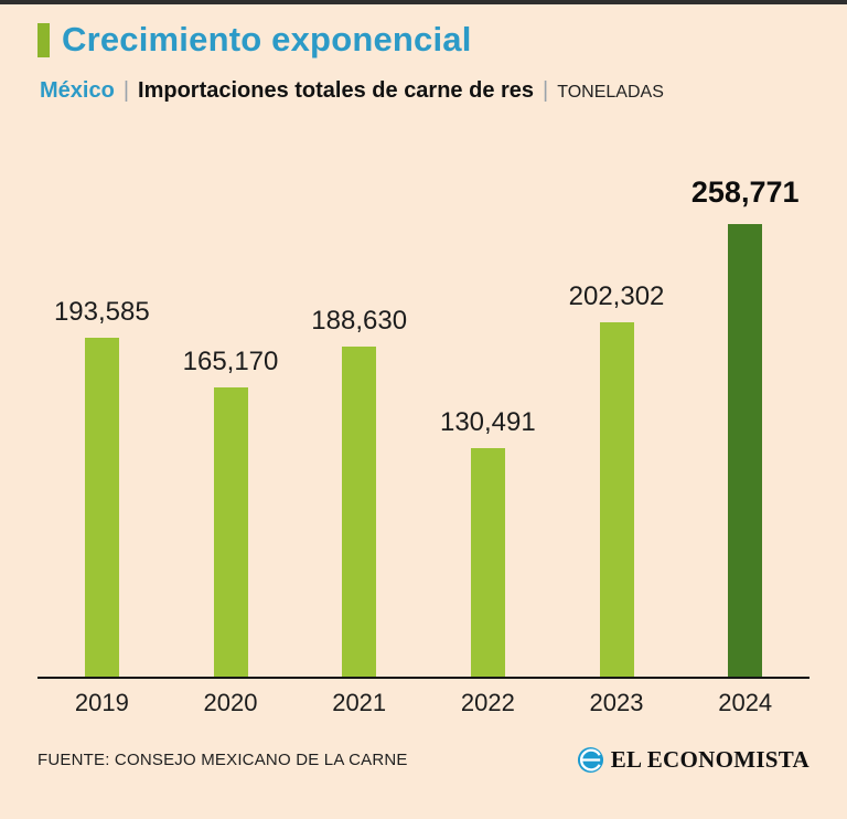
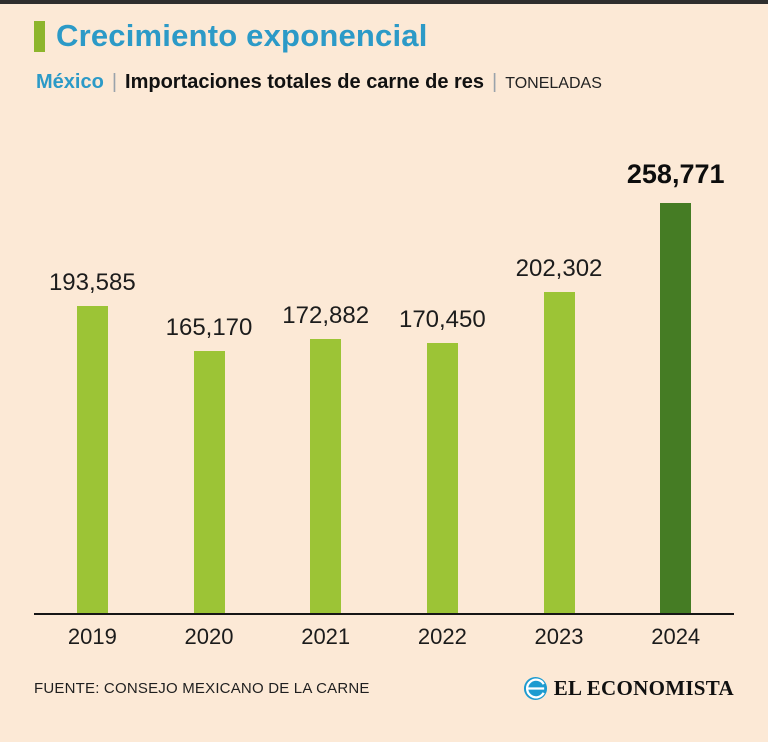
2021: 188,630 -> 172,882
2022: 130,491 -> 170,450
